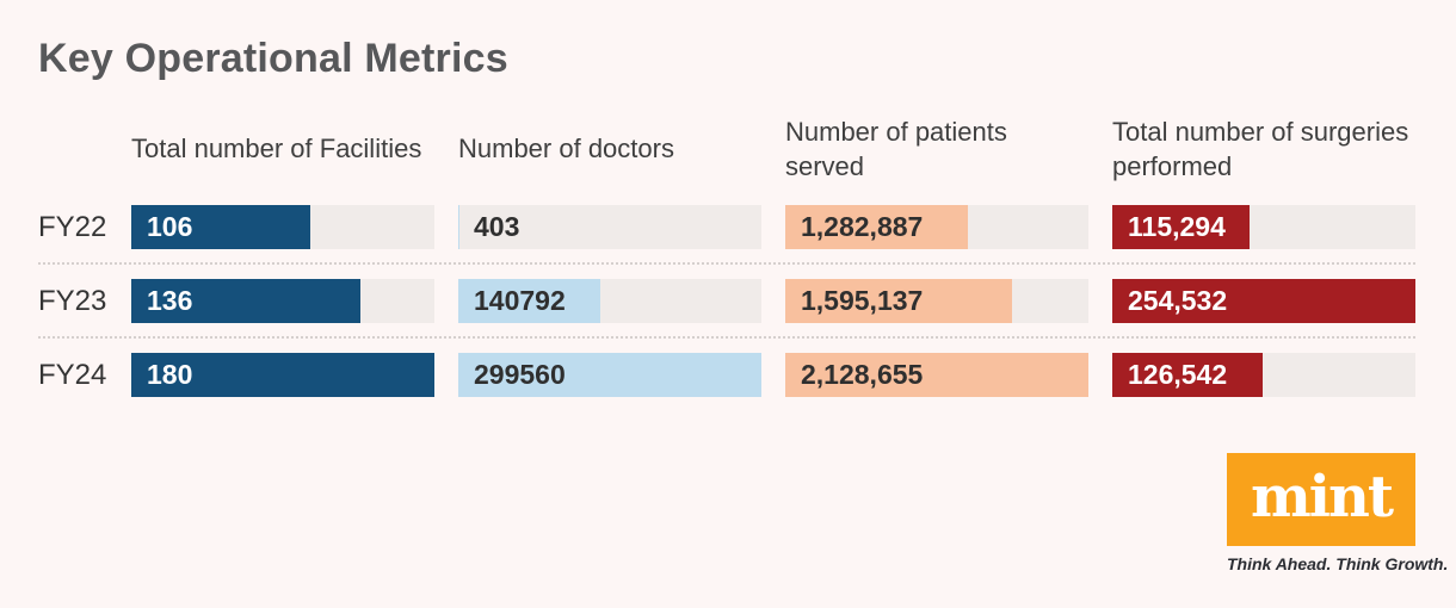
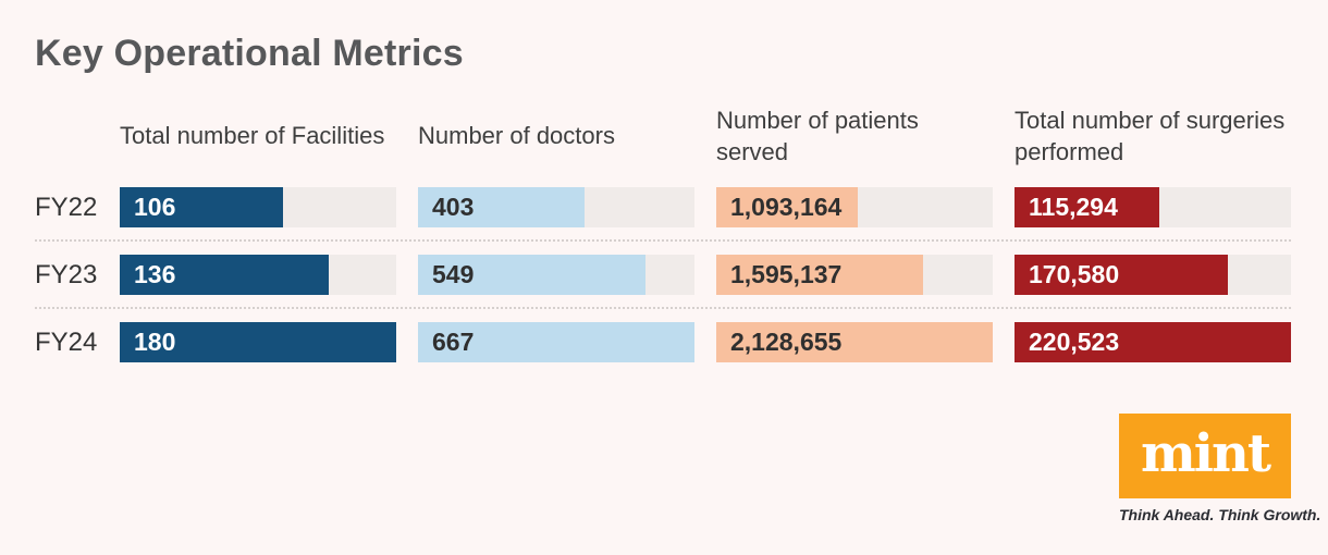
Number of patients served/FY22: 1,282,887 -> 1,093,164
Number of doctors/FY23: 140792 -> 549
Total number of surgeries performed/FY23: 254,532 -> 170,580
Number of doctors/FY24: 299560 -> 667
Total number of surgeries performed/FY24: 126,542 -> 220,523
